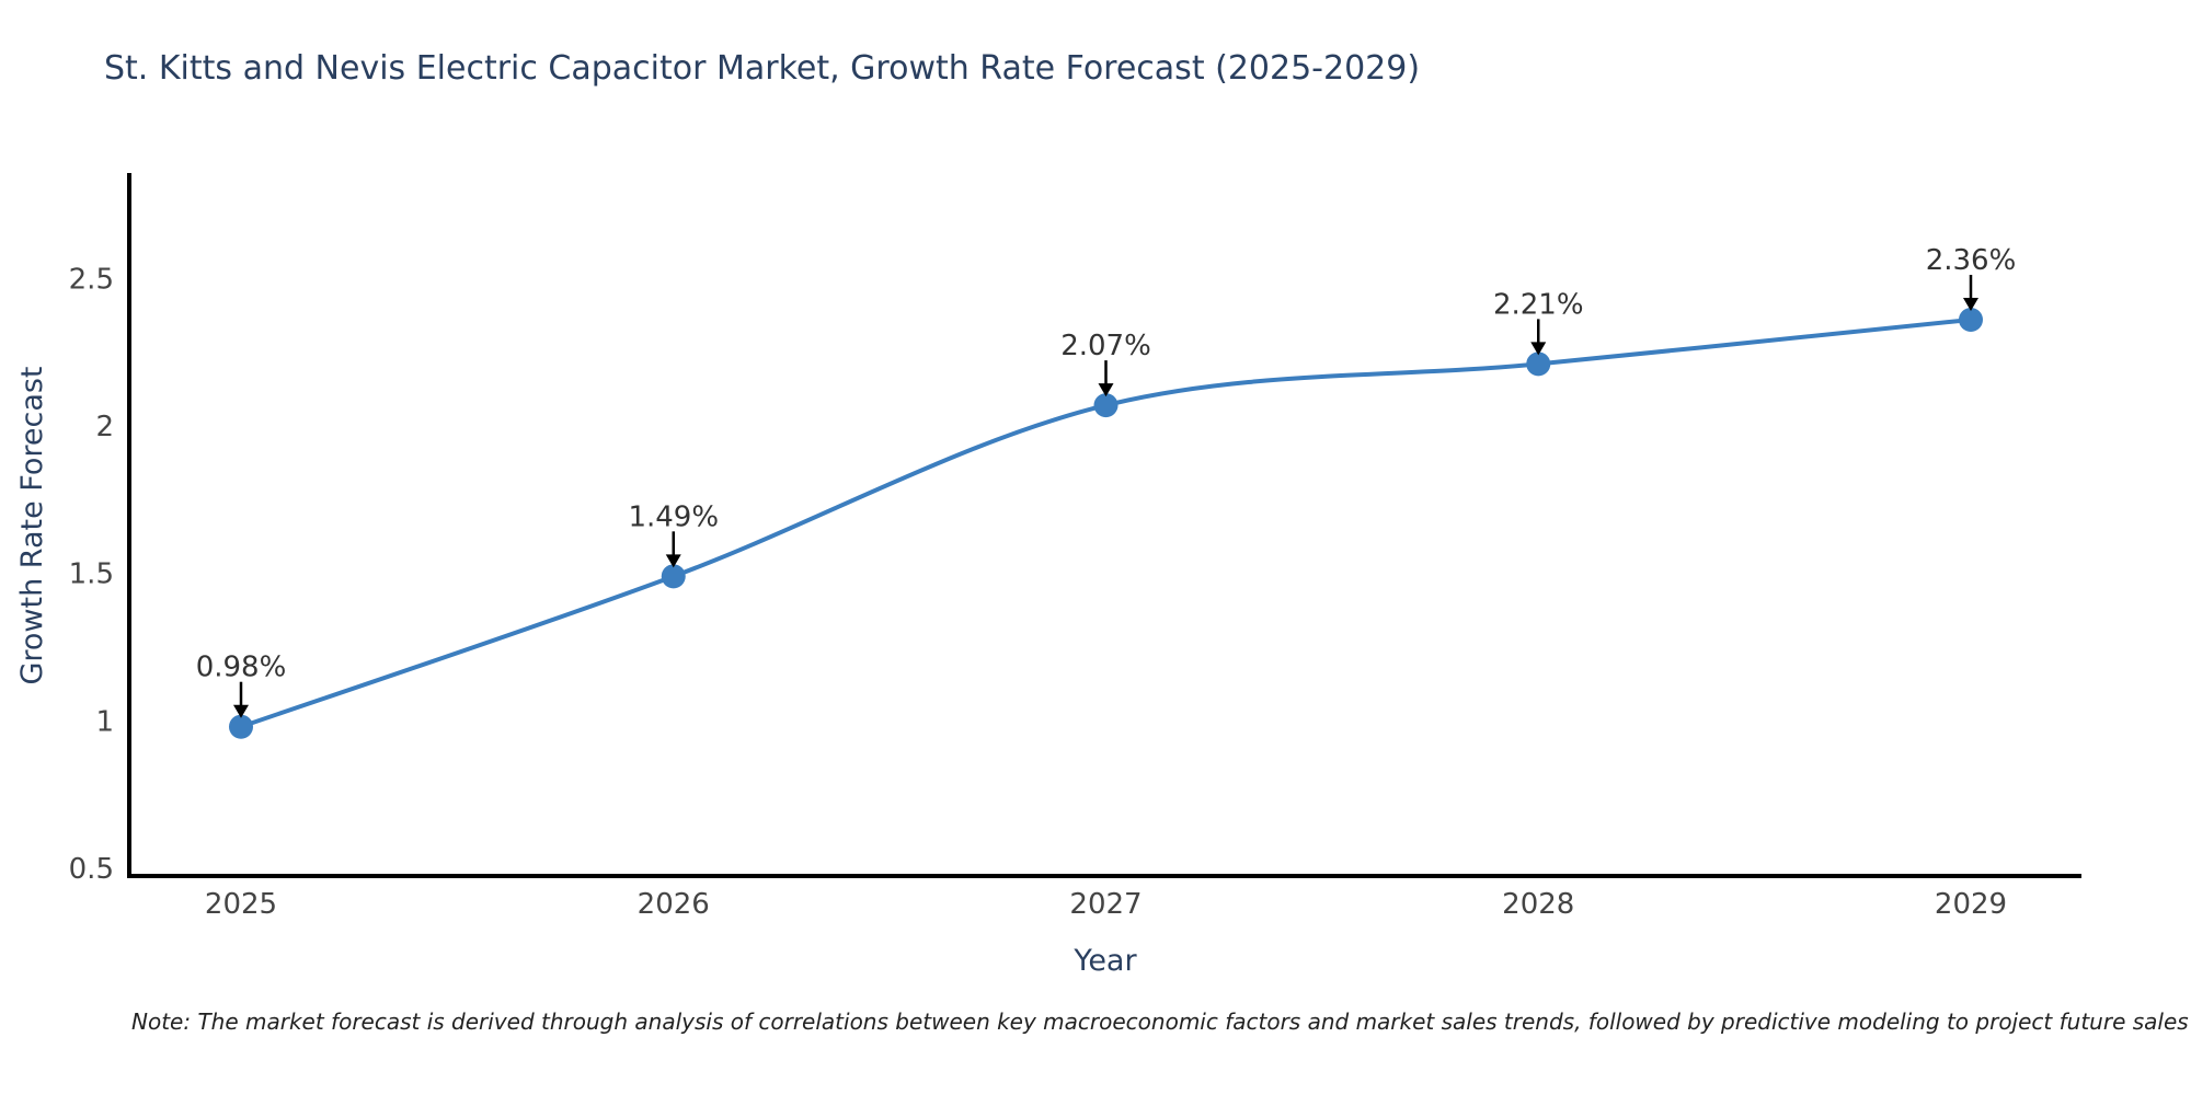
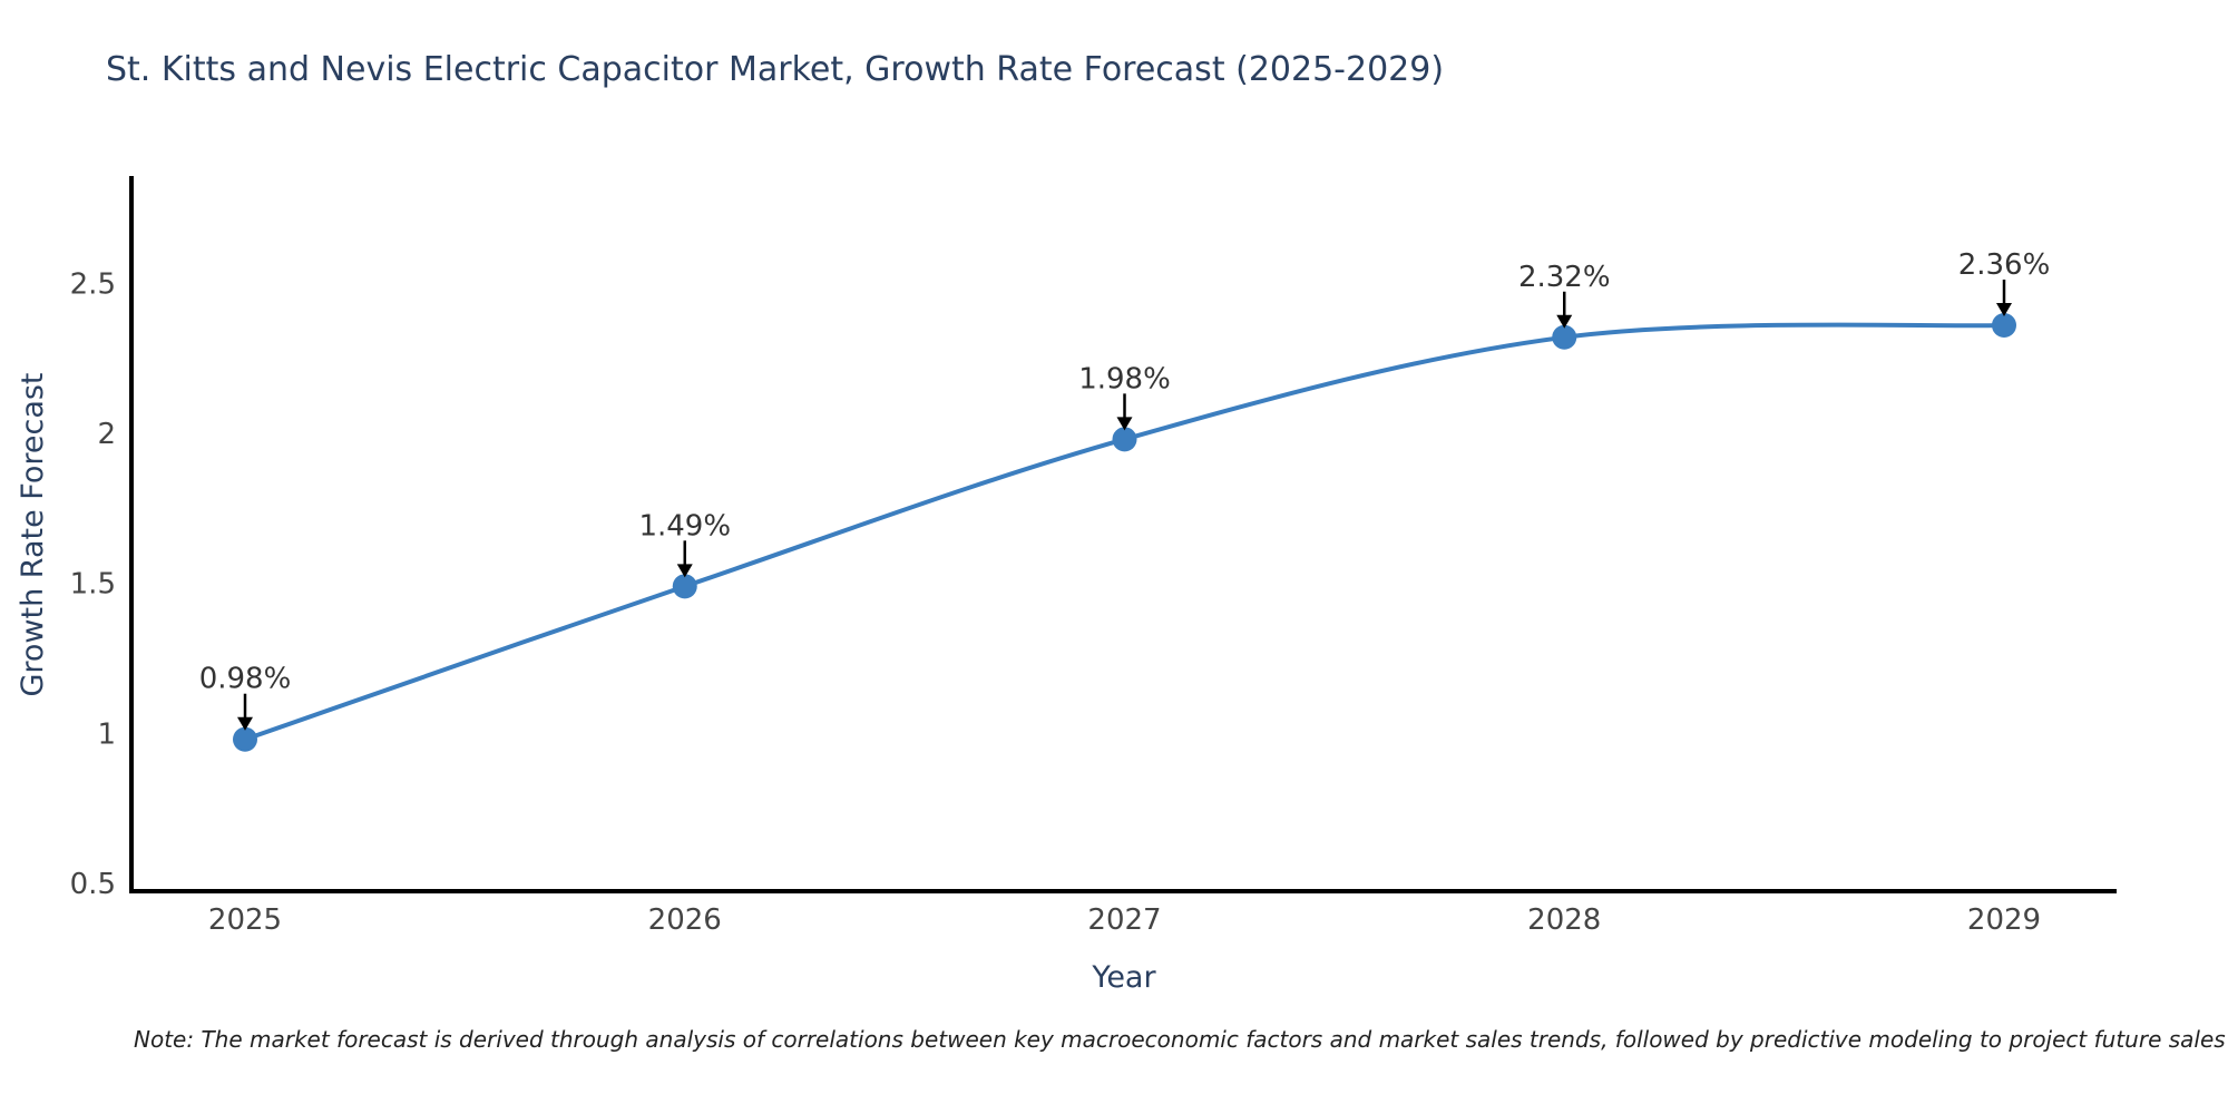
2027: 2.07% -> 1.98%
2028: 2.21% -> 2.32%
